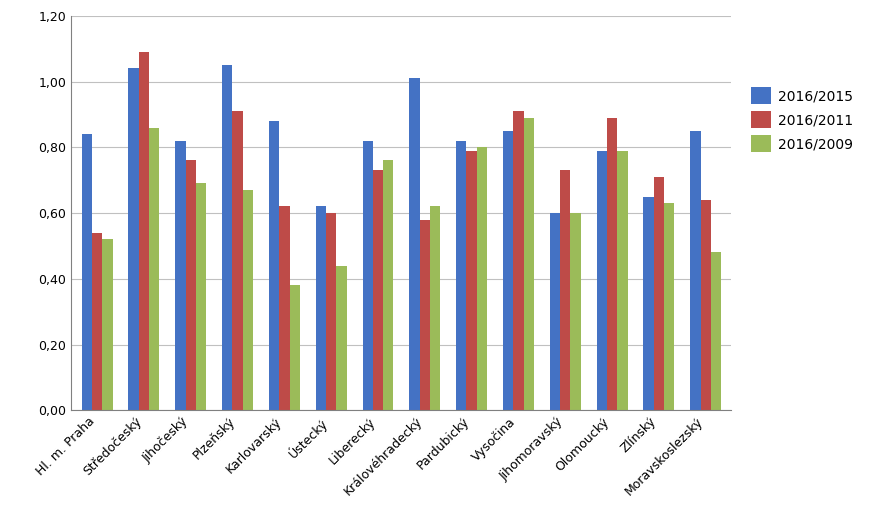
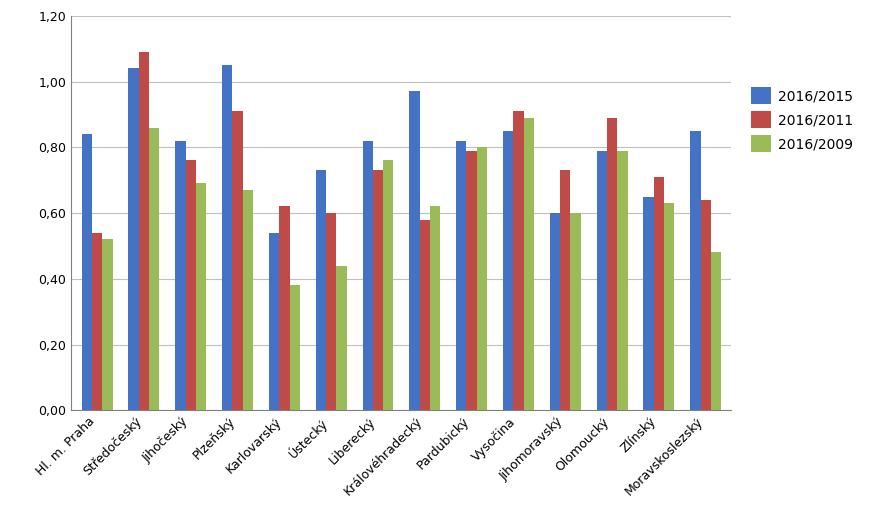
2016/2015/Karlovarský: 0,88 -> 0,54
2016/2015/Ústecký: 0,62 -> 0,73
2016/2015/Královéhradecký: 1,01 -> 0,97
